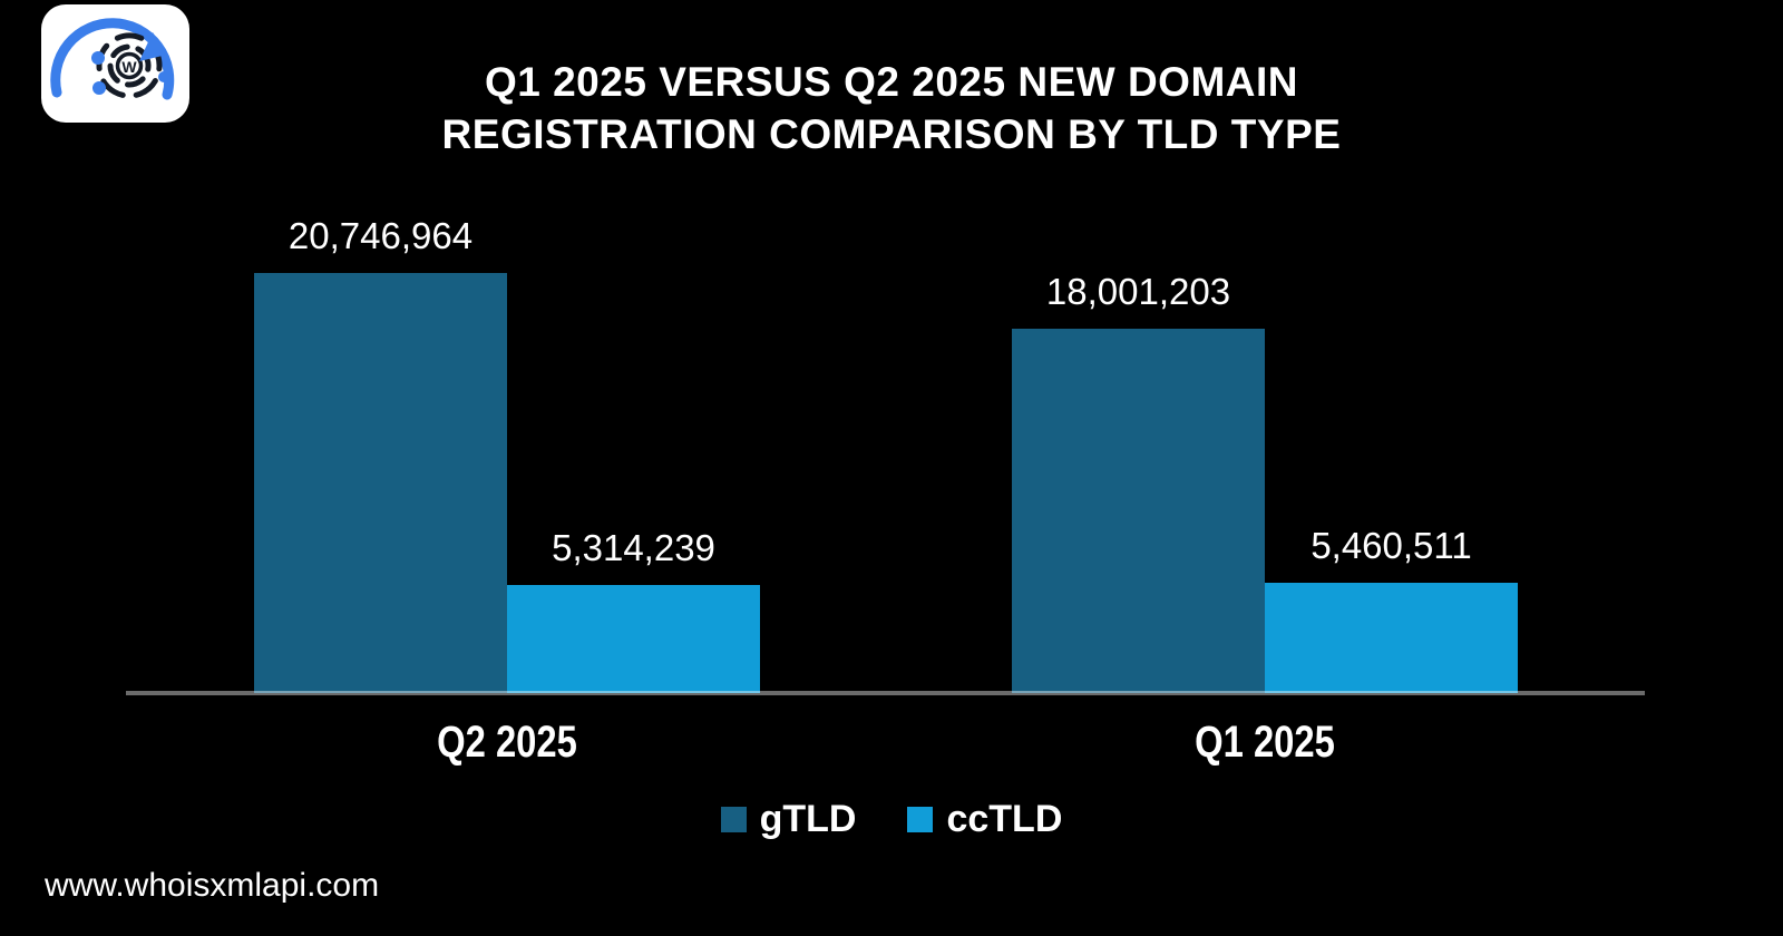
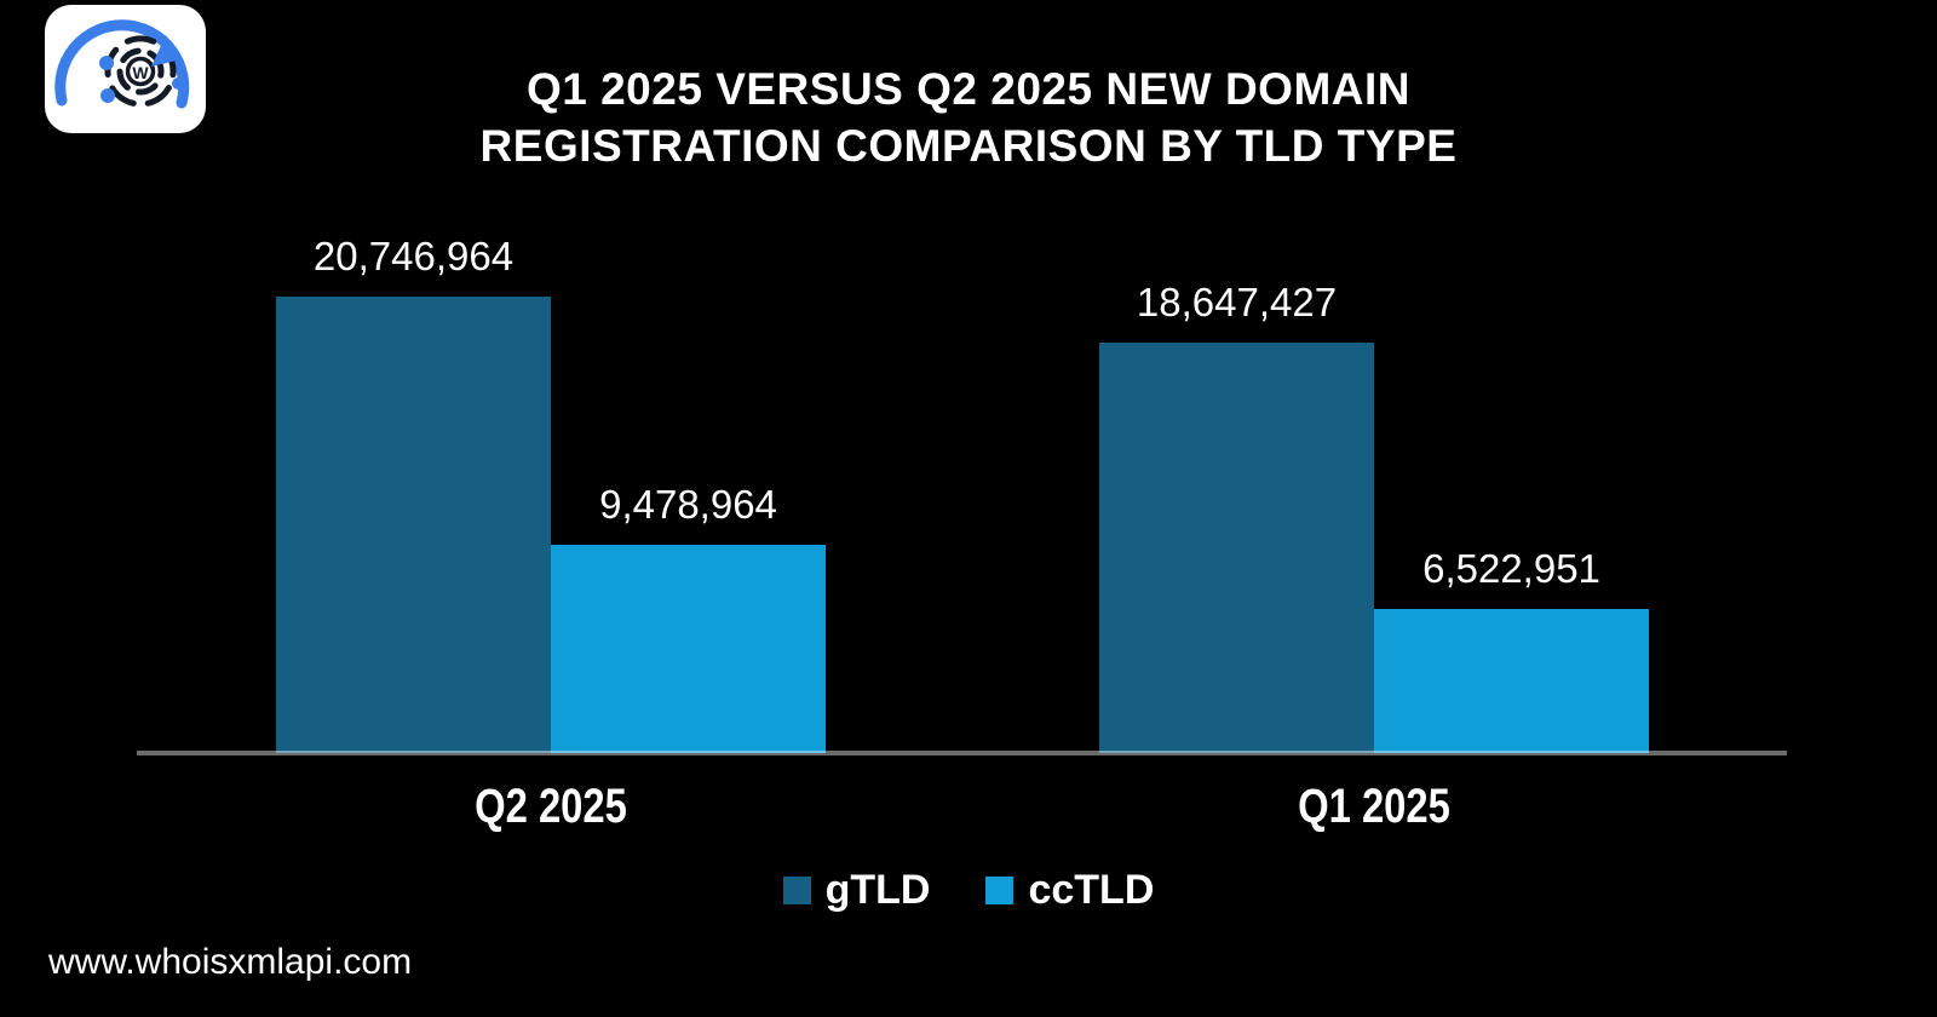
ccTLD/Q2 2025: 5,314,239 -> 9,478,964
gTLD/Q1 2025: 18,001,203 -> 18,647,427
ccTLD/Q1 2025: 5,460,511 -> 6,522,951
